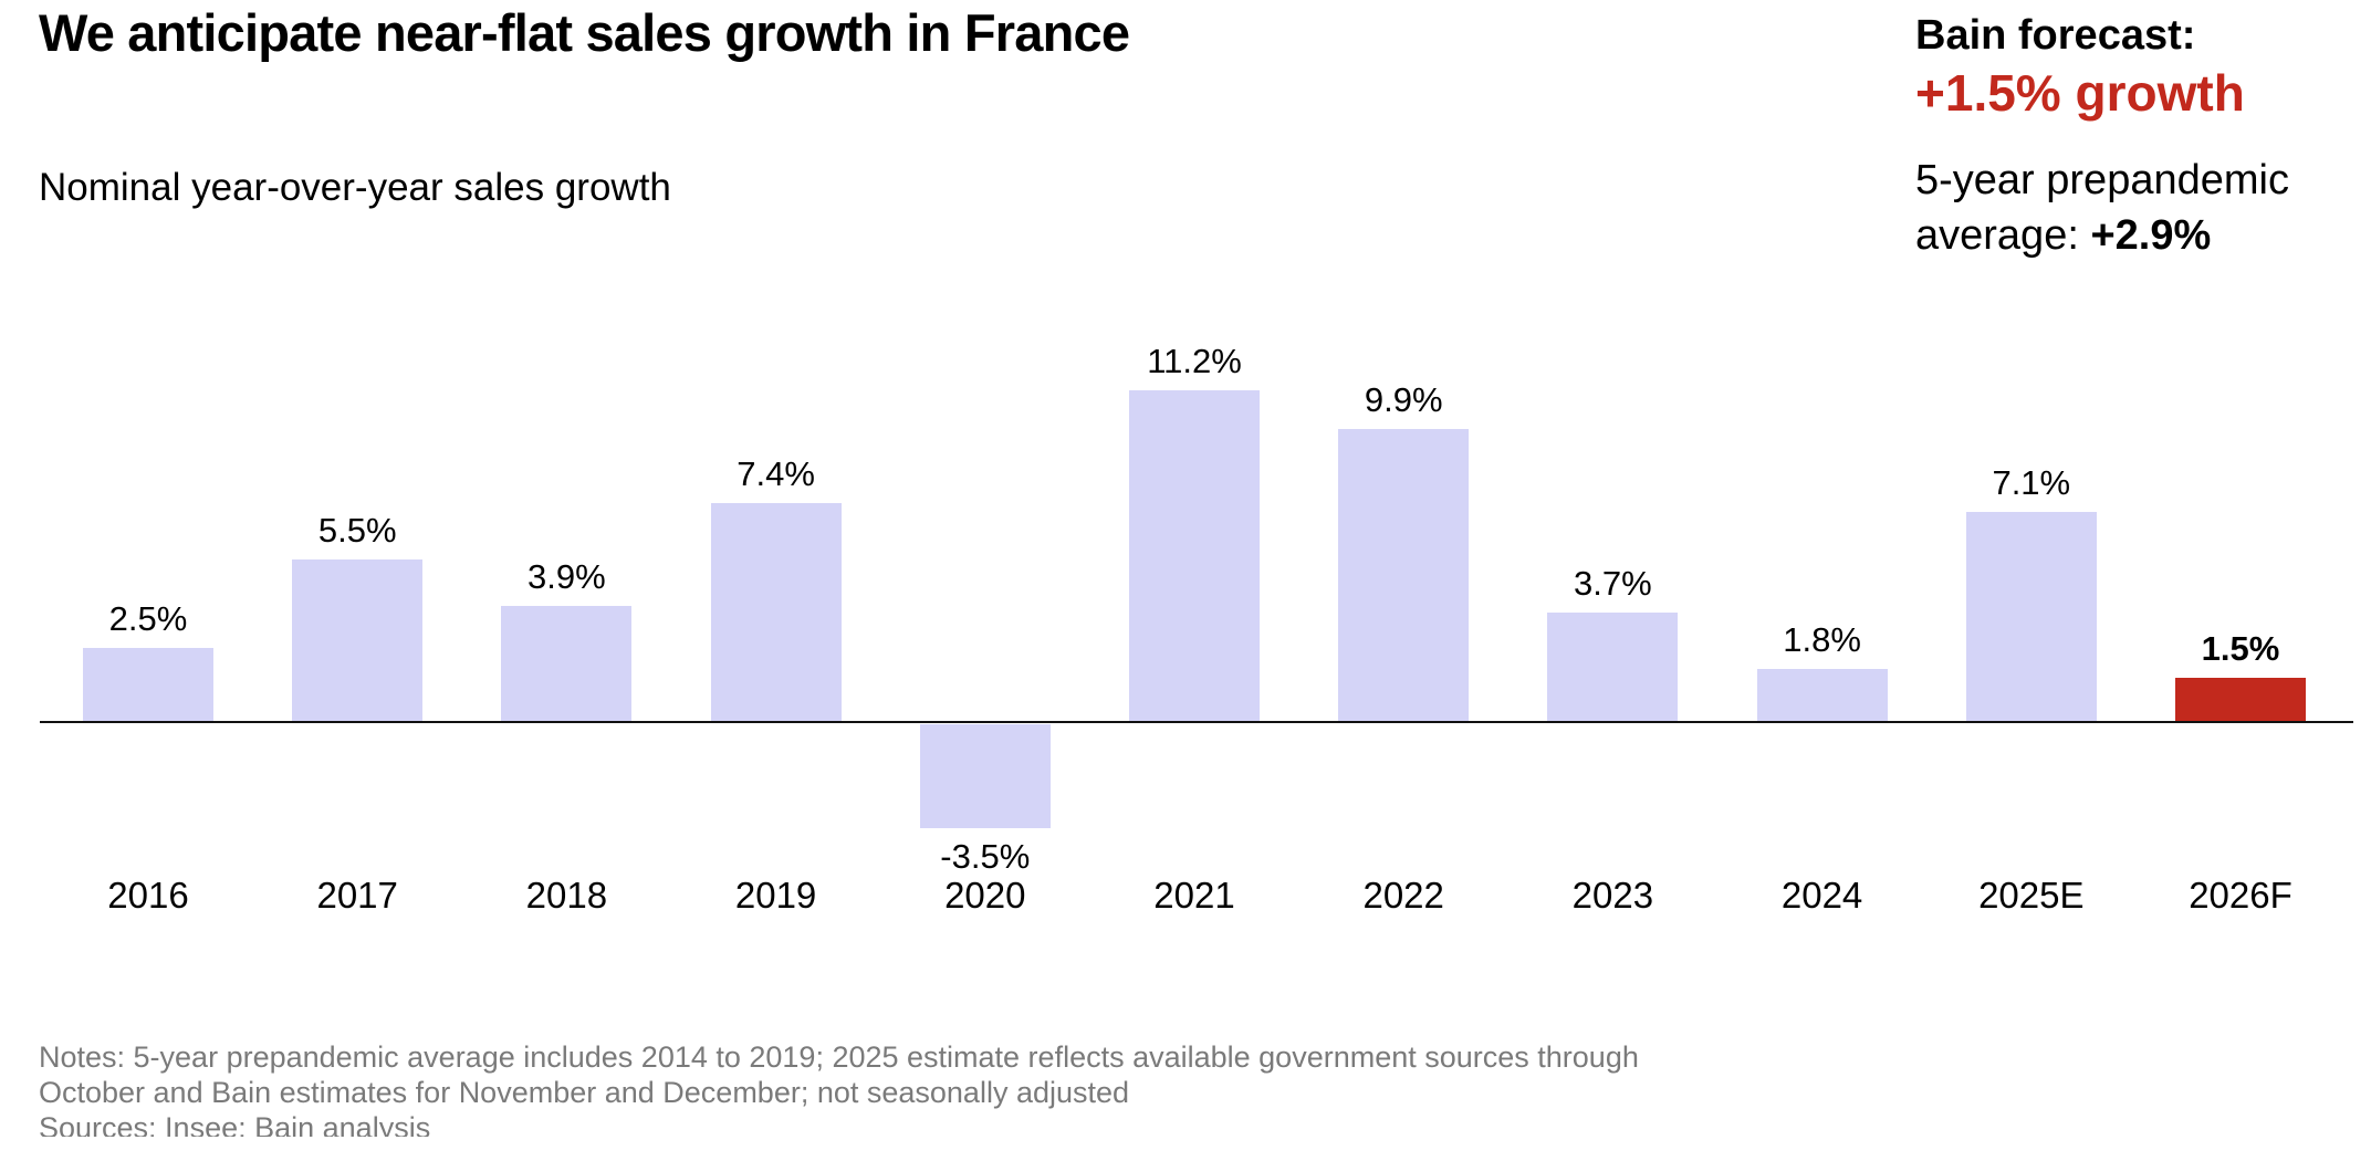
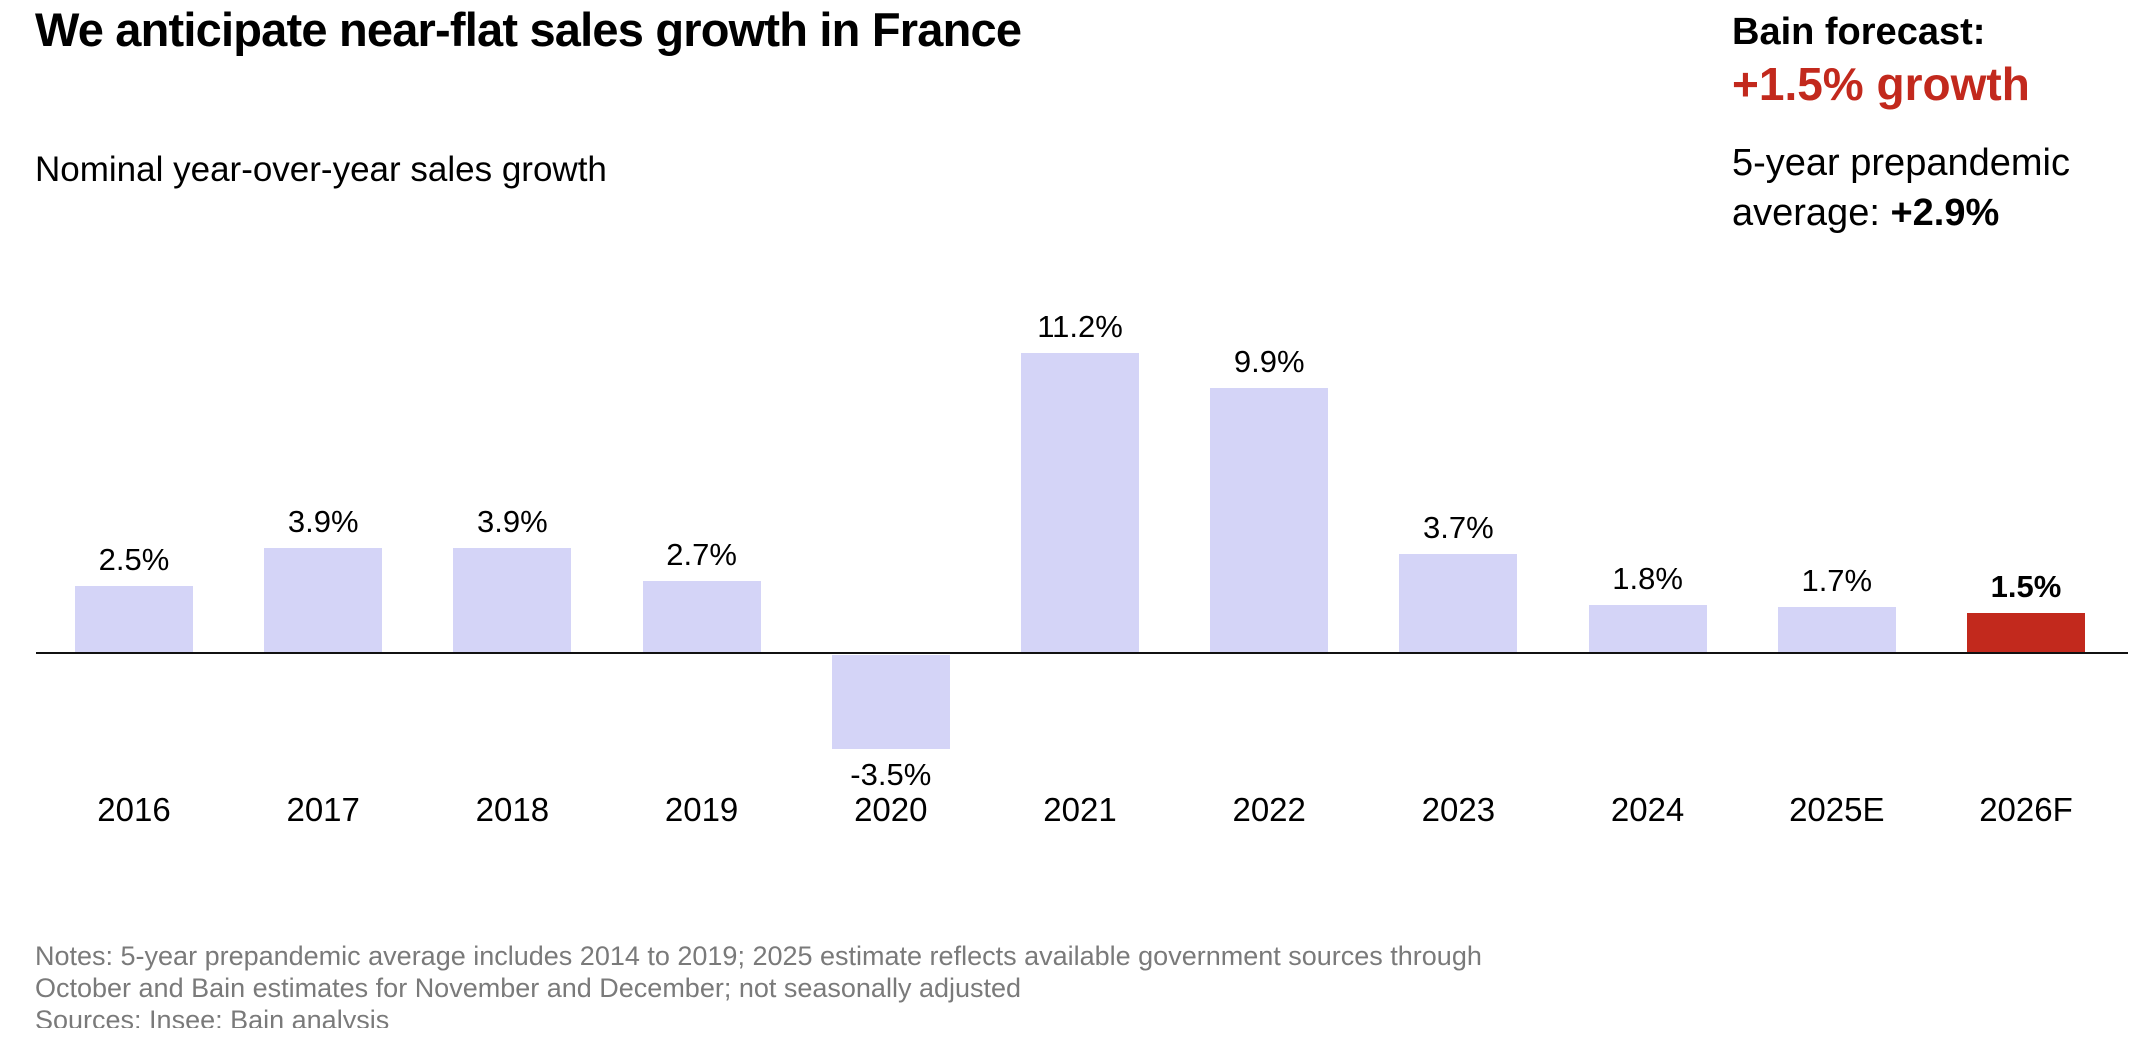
2017: 5.5% -> 3.9%
2019: 7.4% -> 2.7%
2025E: 7.1% -> 1.7%
